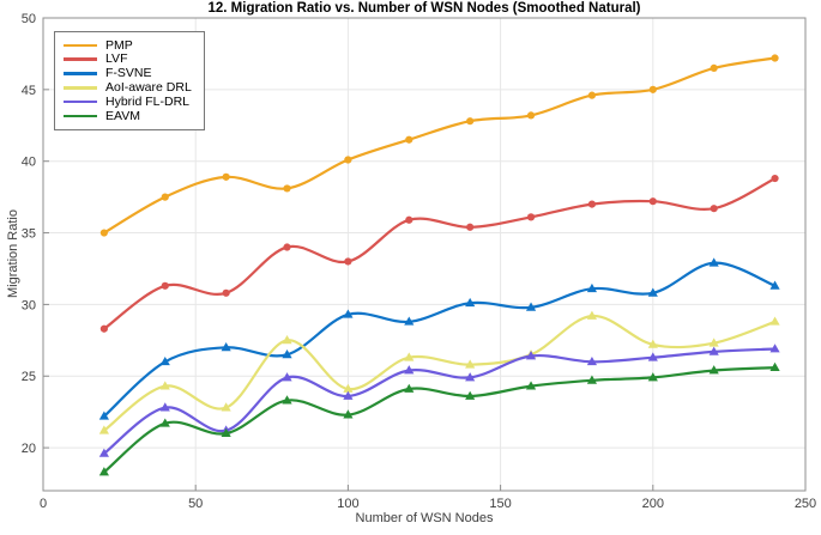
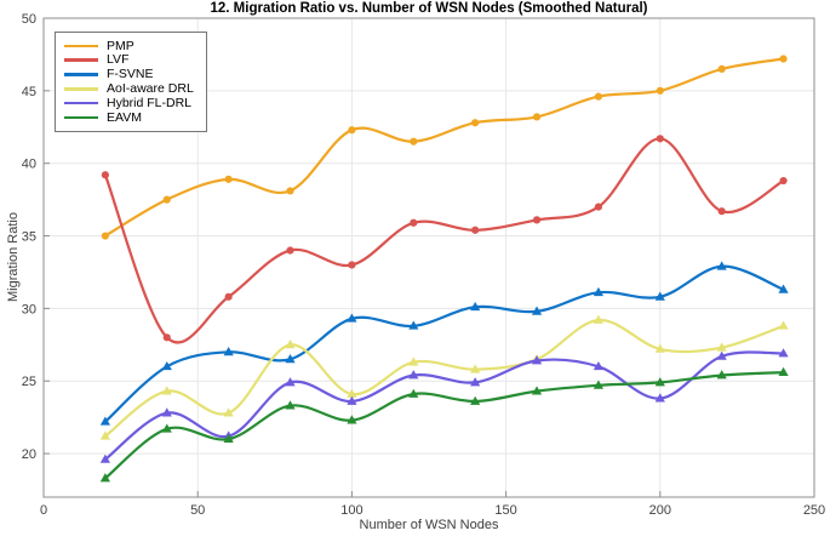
LVF/20: 28.3 -> 39.2
LVF/40: 31.3 -> 28.0
PMP/100: 40.1 -> 42.3
LVF/200: 37.2 -> 41.7
Hybrid FL-DRL/200: 26.3 -> 23.8
